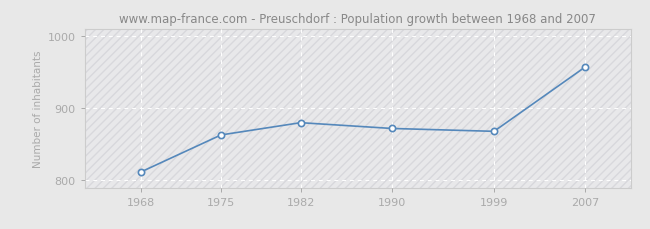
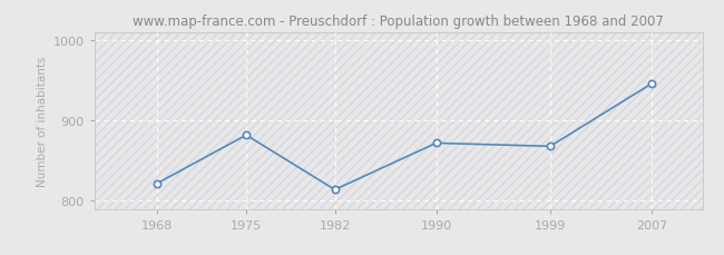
1968: 812 -> 822
1975: 863 -> 882
1982: 880 -> 814
2007: 957 -> 946
